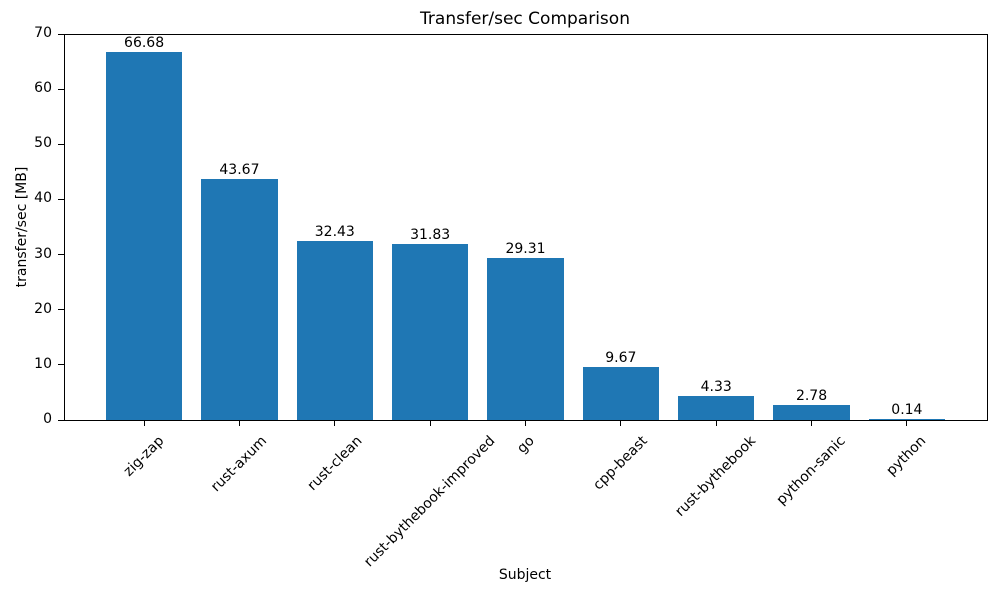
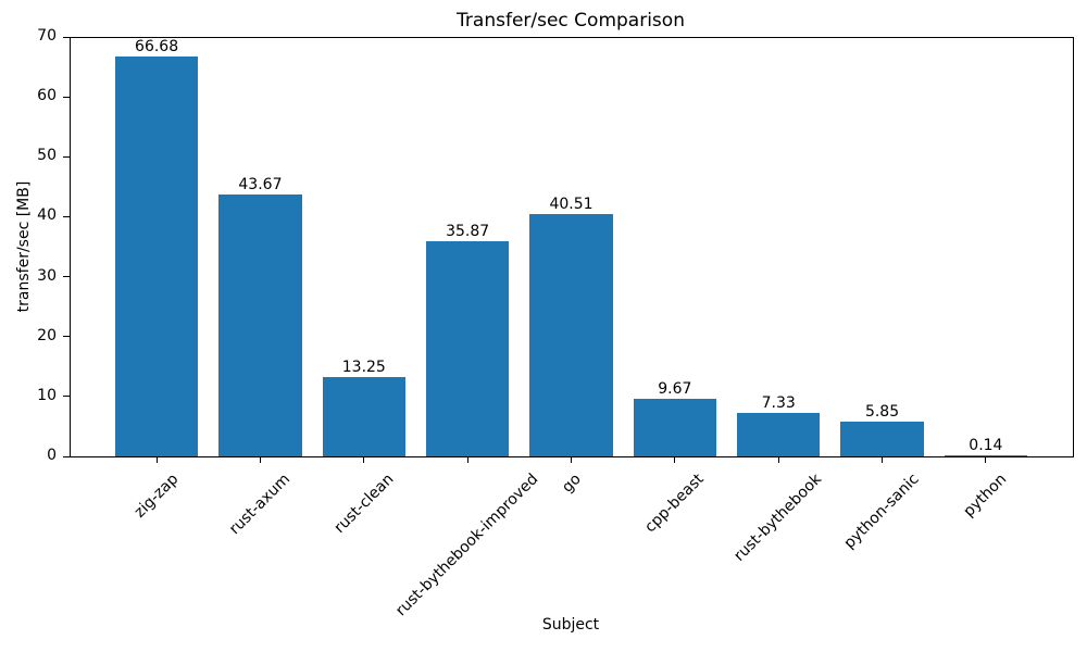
rust-clean: 32.43 -> 13.25
rust-bythebook-improved: 31.83 -> 35.87
go: 29.31 -> 40.51
rust-bythebook: 4.33 -> 7.33
python-sanic: 2.78 -> 5.85
